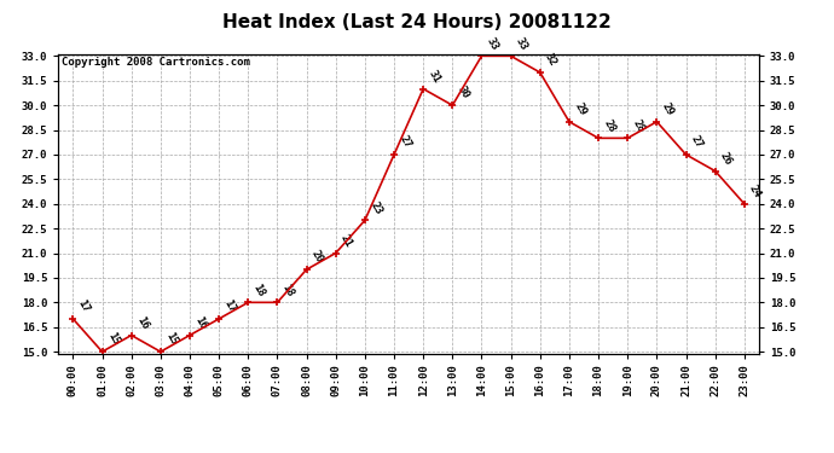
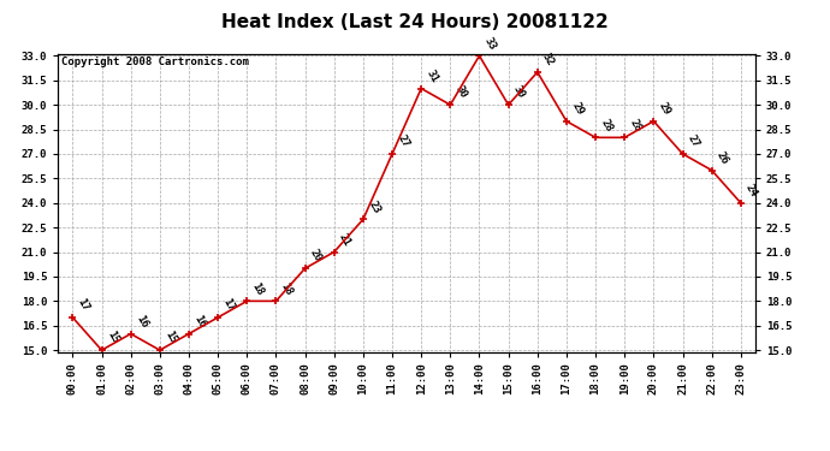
15:00: 33 -> 30
